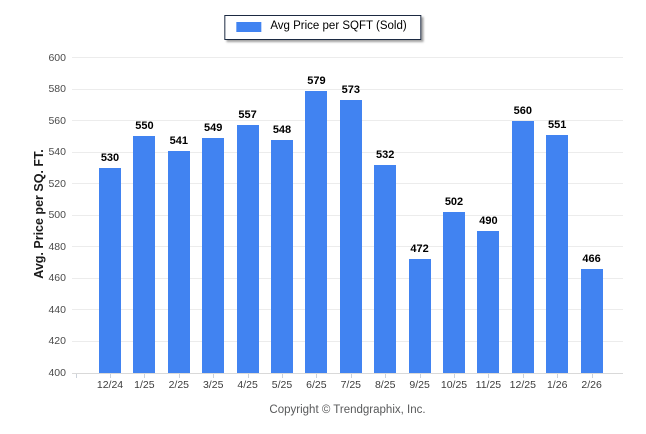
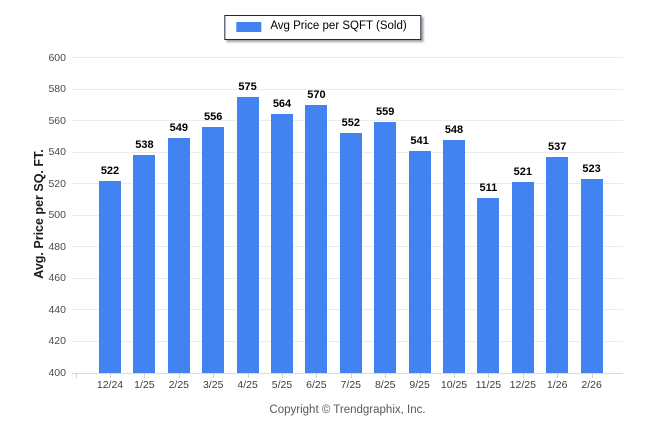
12/24: 530 -> 522
1/25: 550 -> 538
2/25: 541 -> 549
3/25: 549 -> 556
4/25: 557 -> 575
5/25: 548 -> 564
6/25: 579 -> 570
7/25: 573 -> 552
8/25: 532 -> 559
9/25: 472 -> 541
10/25: 502 -> 548
11/25: 490 -> 511
12/25: 560 -> 521
1/26: 551 -> 537
2/26: 466 -> 523
